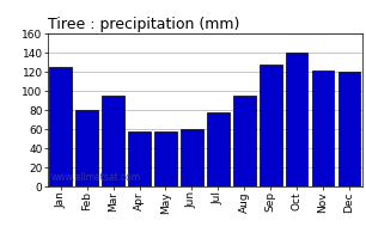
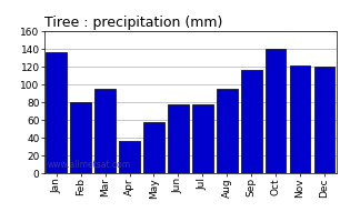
Jan: 125 -> 136
Apr: 57 -> 36
Jun: 60 -> 78
Sep: 128 -> 116
